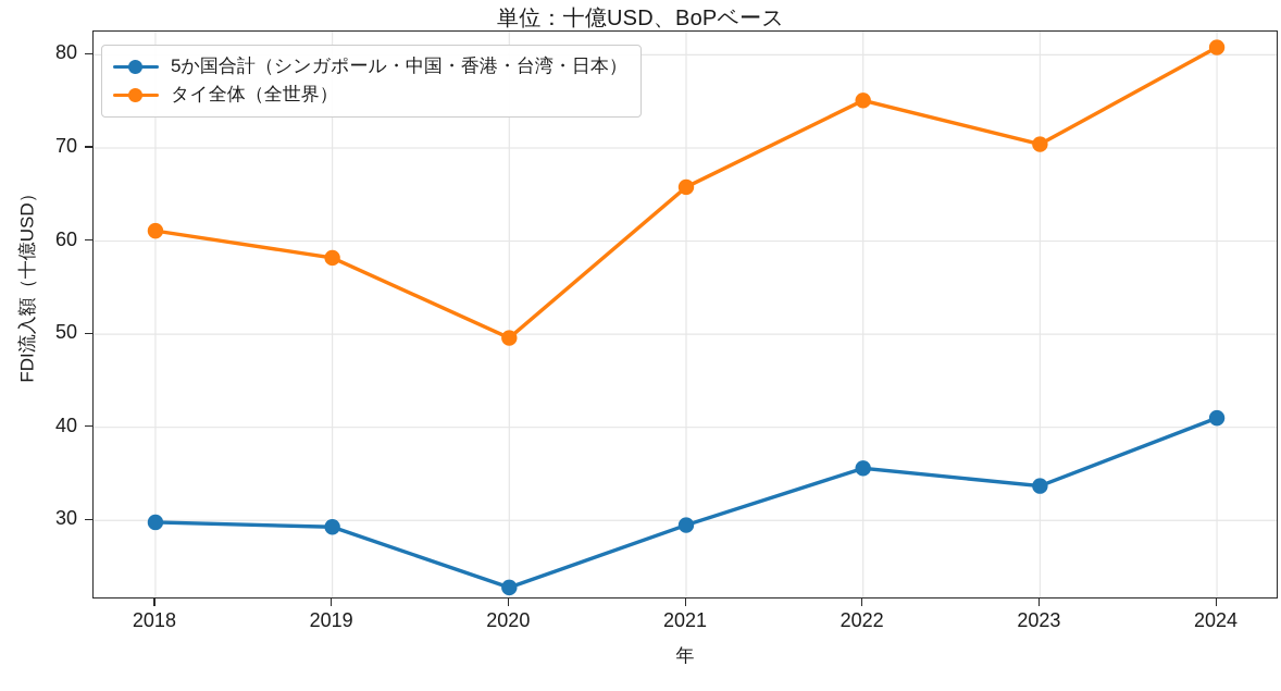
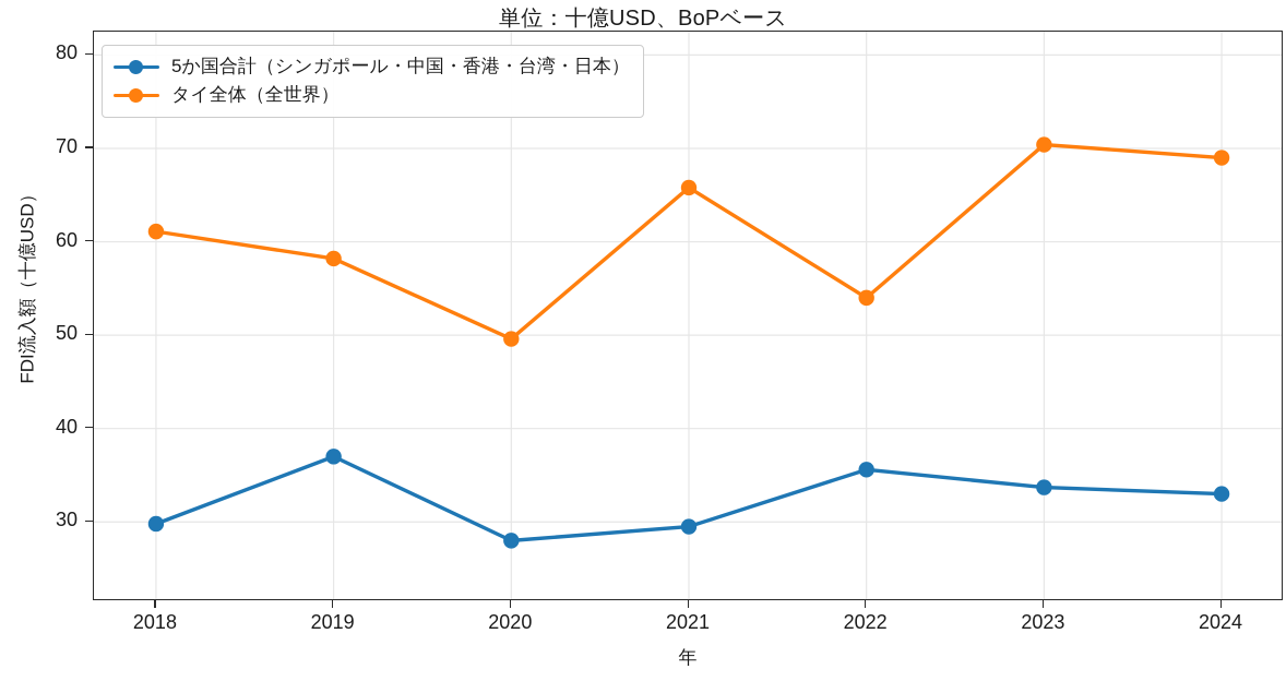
5か国合計（シンガポール・中国・香港・台湾・日本）/2019: 29 -> 37
5か国合計（シンガポール・中国・香港・台湾・日本）/2020: 23 -> 28
タイ全体（全世界）/2022: 75 -> 54
5か国合計（シンガポール・中国・香港・台湾・日本）/2024: 41 -> 33
タイ全体（全世界）/2024: 81 -> 69
